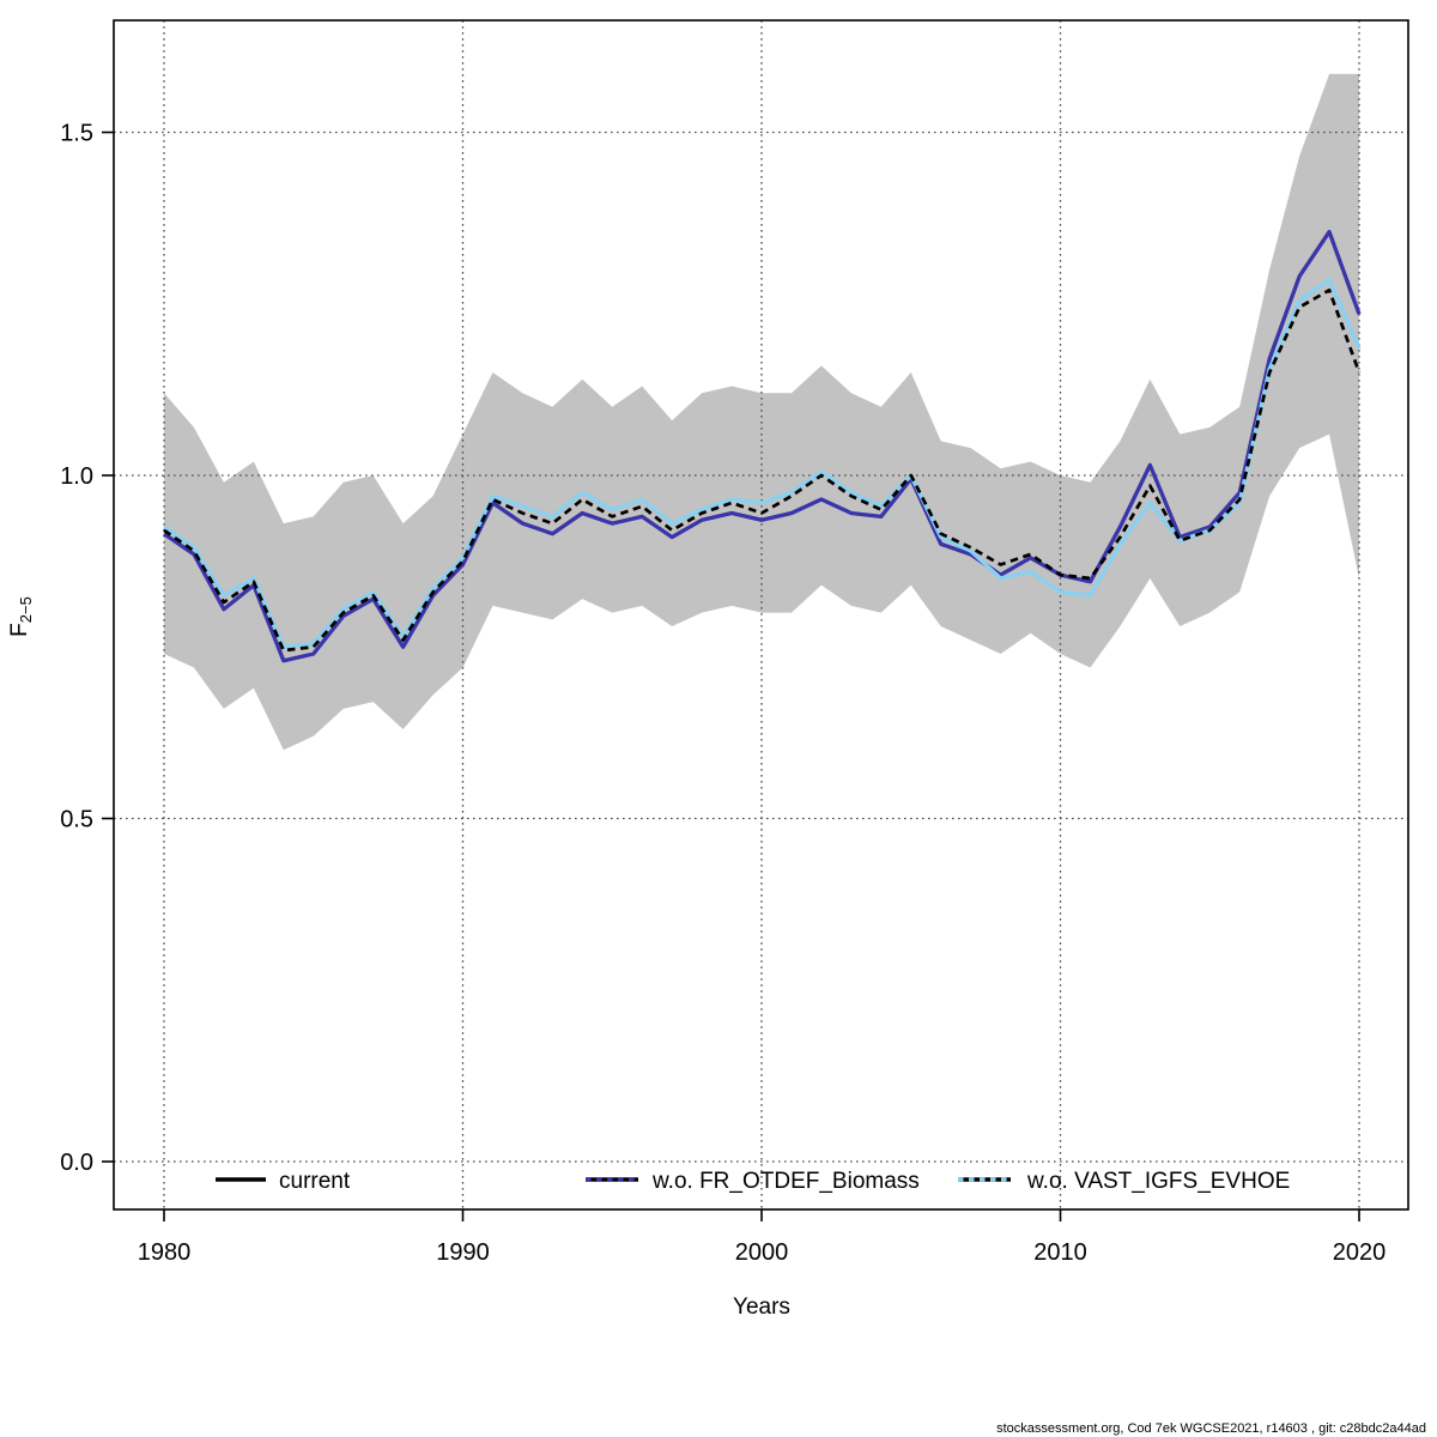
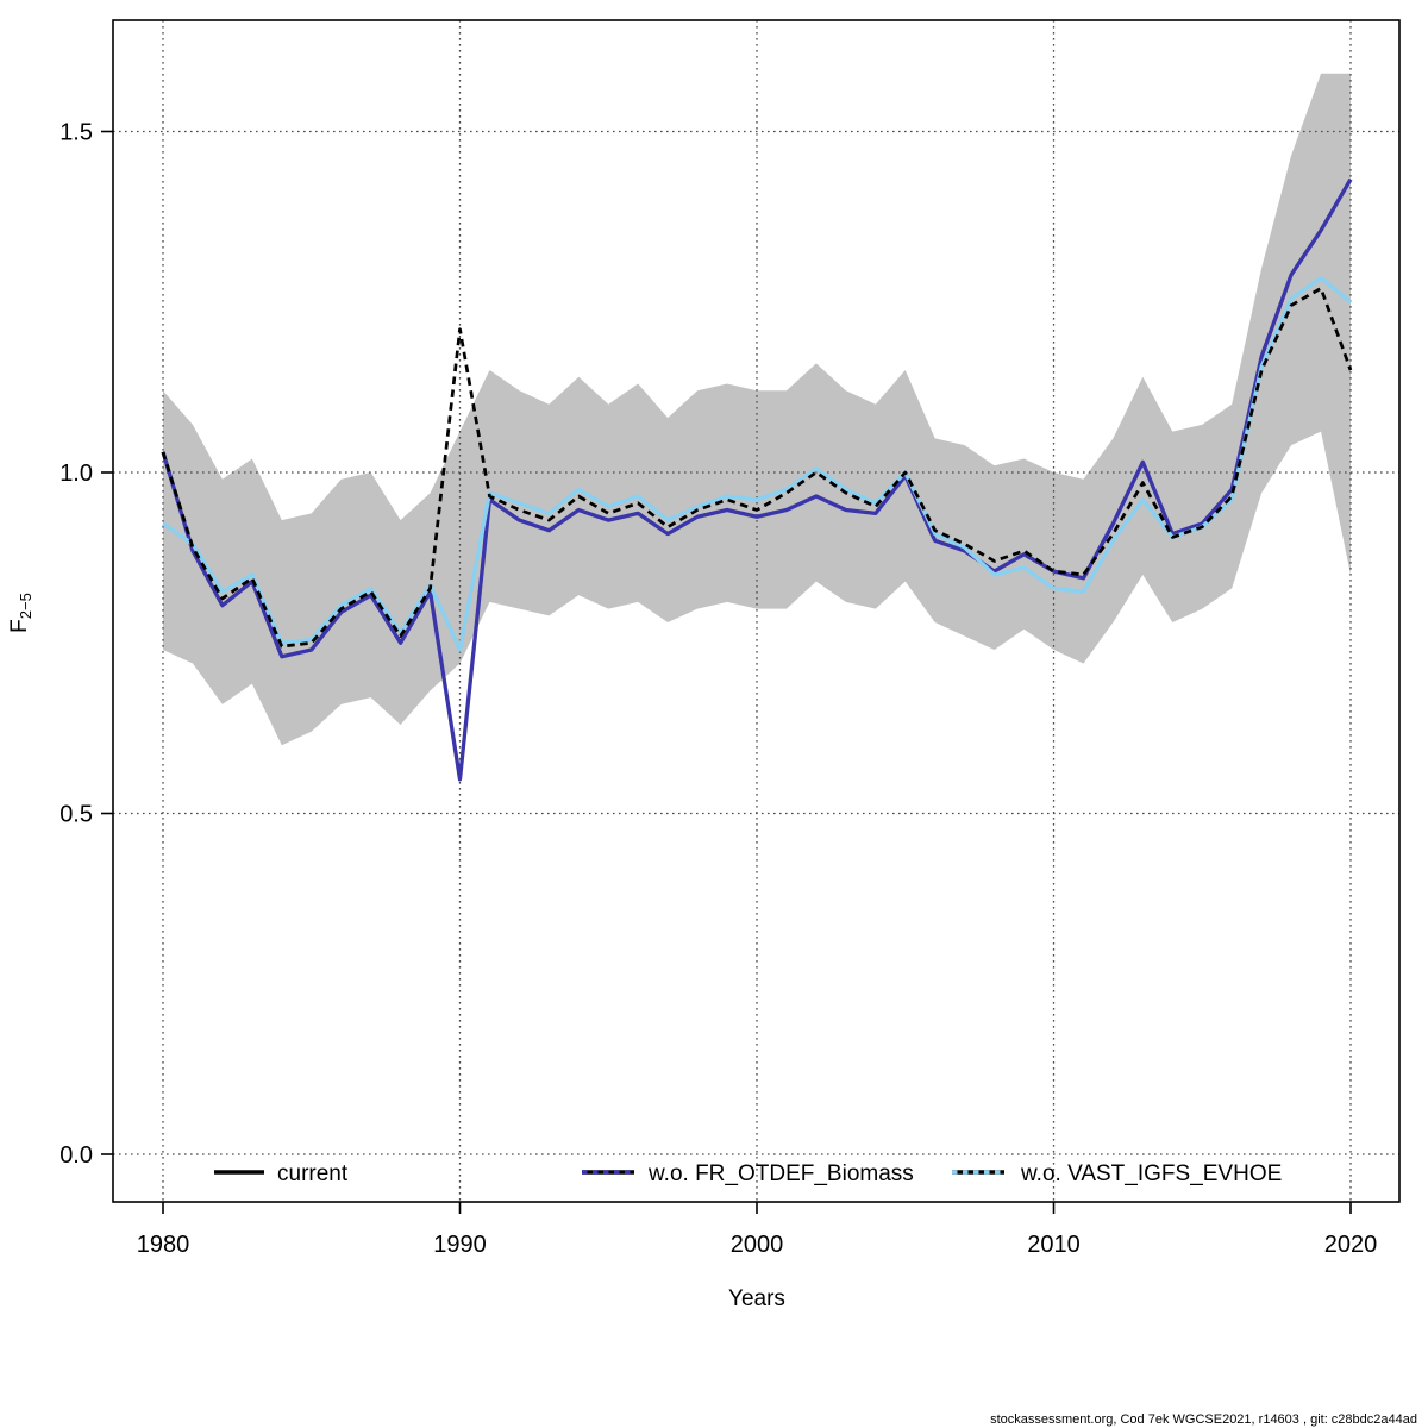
current/1980: 0.92 -> 1.03
w.o. FR_OTDEF_Biomass/1980: 0.92 -> 1.03
current/1990: 0.88 -> 1.21
w.o. FR_OTDEF_Biomass/1990: 0.87 -> 0.55
w.o. VAST_IGFS_EVHOE/1990: 0.88 -> 0.74
w.o. FR_OTDEF_Biomass/2020: 1.24 -> 1.43
w.o. VAST_IGFS_EVHOE/2020: 1.19 -> 1.25
